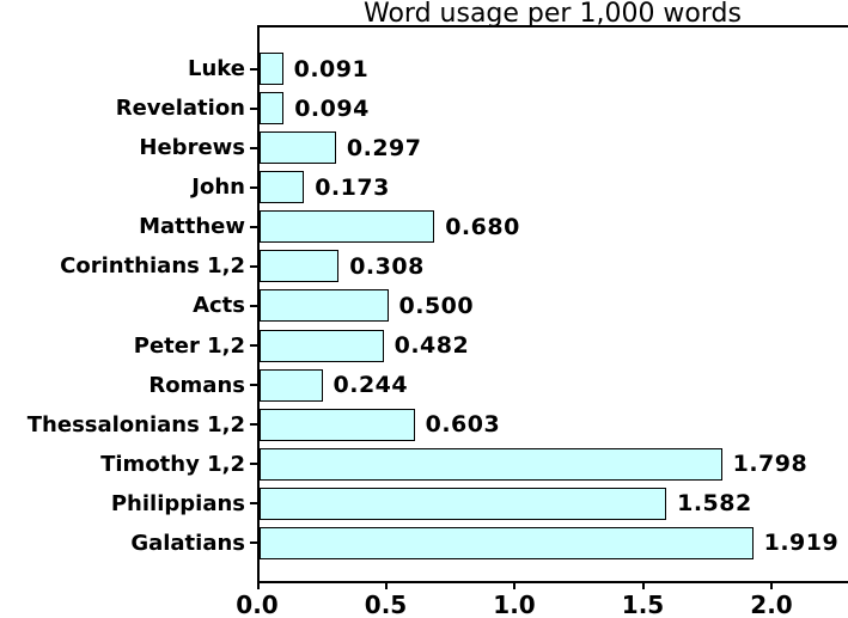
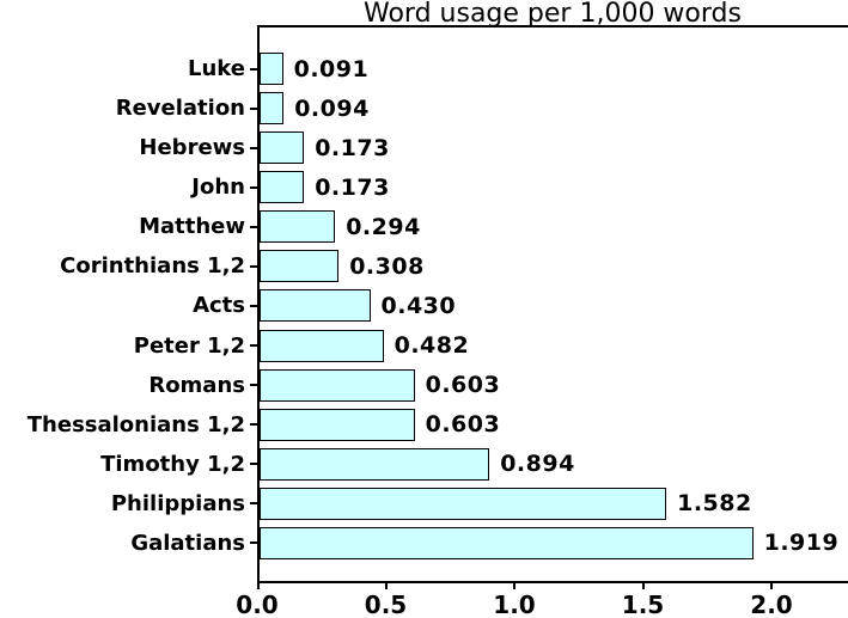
Hebrews: 0.297 -> 0.173
Matthew: 0.680 -> 0.294
Acts: 0.500 -> 0.430
Romans: 0.244 -> 0.603
Timothy 1,2: 1.798 -> 0.894
